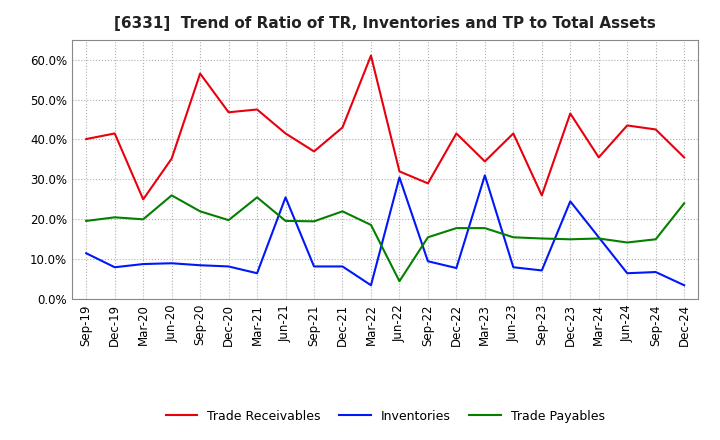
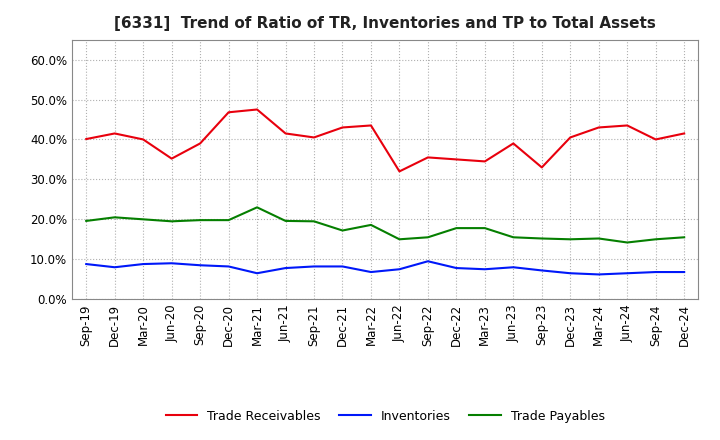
Inventories/Sep-19: 11.5% -> 8.8%
Trade Receivables/Mar-20: 25.0% -> 40.0%
Trade Payables/Jun-20: 26.0% -> 19.5%
Trade Receivables/Sep-20: 56.5% -> 39.0%
Trade Payables/Sep-20: 22.0% -> 19.8%
Trade Payables/Mar-21: 25.5% -> 23.0%
Inventories/Jun-21: 25.5% -> 7.8%
Trade Receivables/Sep-21: 37.0% -> 40.5%
Trade Payables/Dec-21: 22.0% -> 17.2%
Trade Receivables/Mar-22: 61.0% -> 43.5%
Inventories/Mar-22: 3.5% -> 6.8%
Inventories/Jun-22: 30.5% -> 7.5%
Trade Payables/Jun-22: 4.5% -> 15.0%
Trade Receivables/Sep-22: 29.0% -> 35.5%
Trade Receivables/Dec-22: 41.5% -> 35.0%
Inventories/Mar-23: 31.0% -> 7.5%
Trade Receivables/Jun-23: 41.5% -> 39.0%
Trade Receivables/Sep-23: 26.0% -> 33.0%
Trade Receivables/Dec-23: 46.5% -> 40.5%
Inventories/Dec-23: 24.5% -> 6.5%
Trade Receivables/Mar-24: 35.5% -> 43.0%
Inventories/Mar-24: 15.5% -> 6.2%
Trade Receivables/Sep-24: 42.5% -> 40.0%
Trade Receivables/Dec-24: 35.5% -> 41.5%
Inventories/Dec-24: 3.5% -> 6.8%
Trade Payables/Dec-24: 24.0% -> 15.5%
